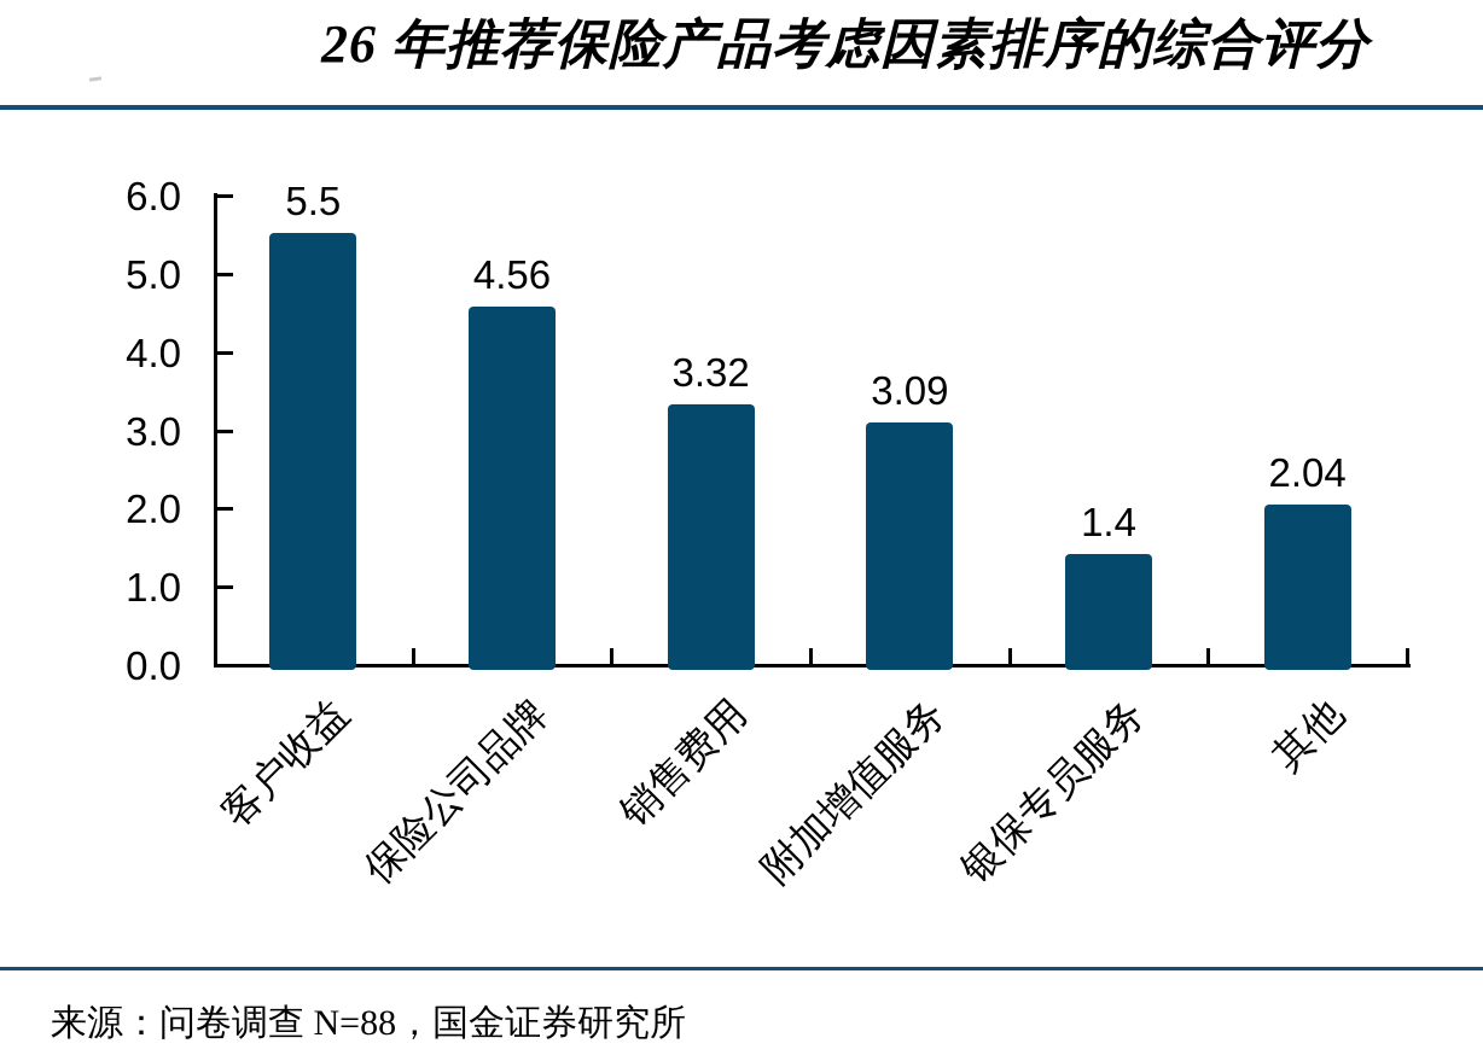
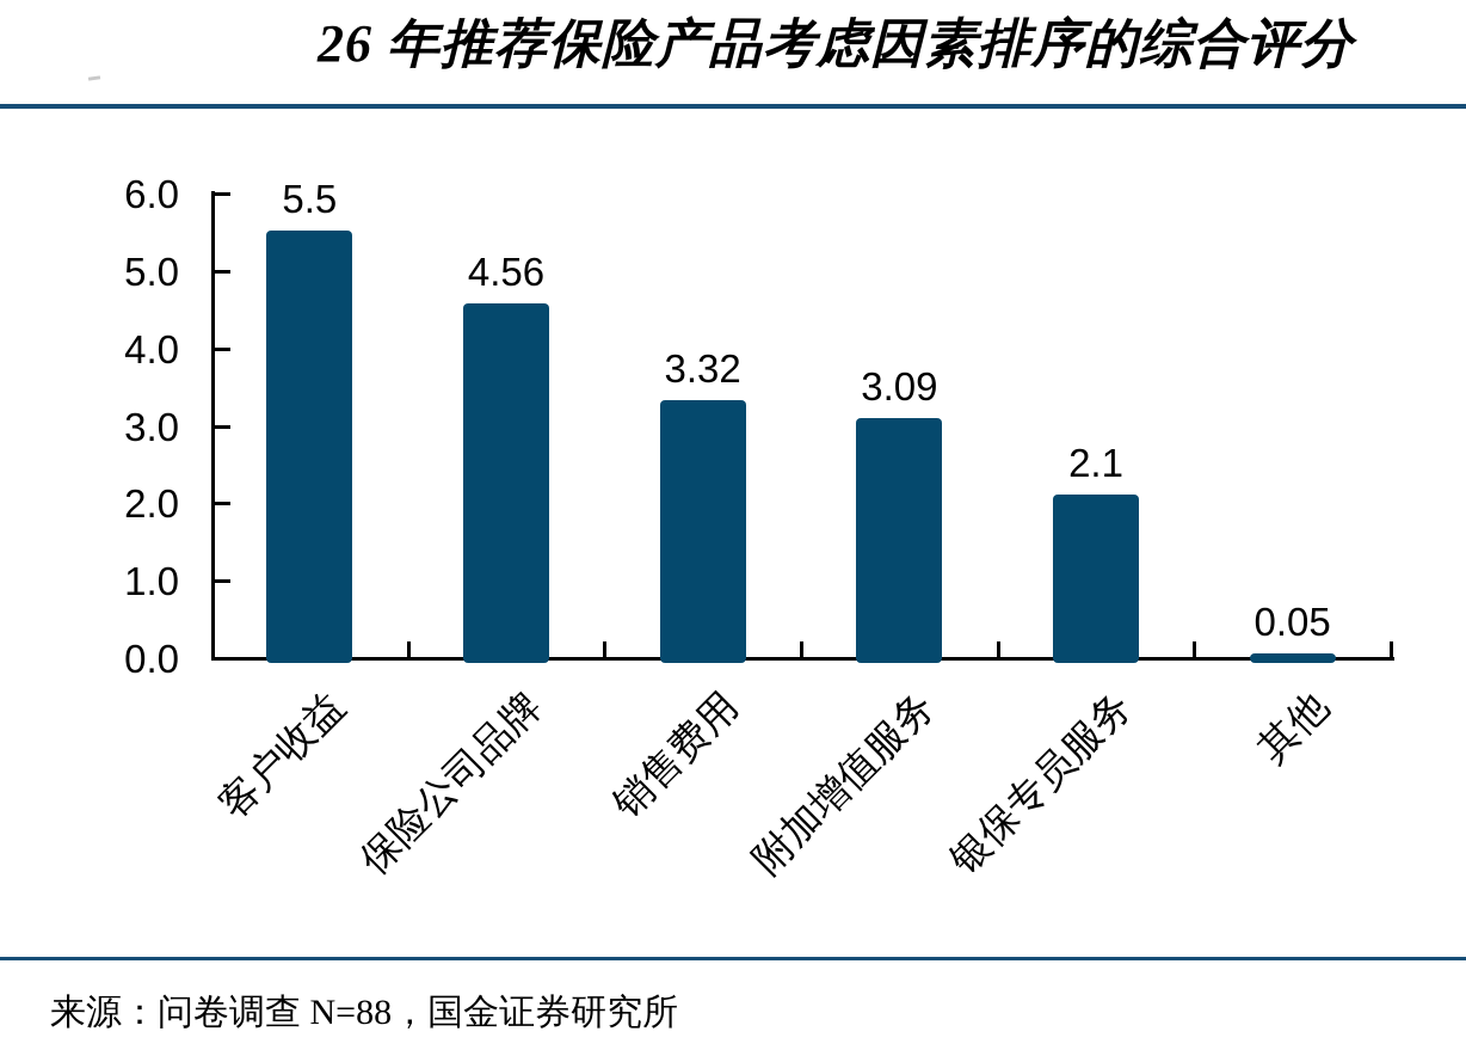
银保专员服务: 1.4 -> 2.1
其他: 2.04 -> 0.05
